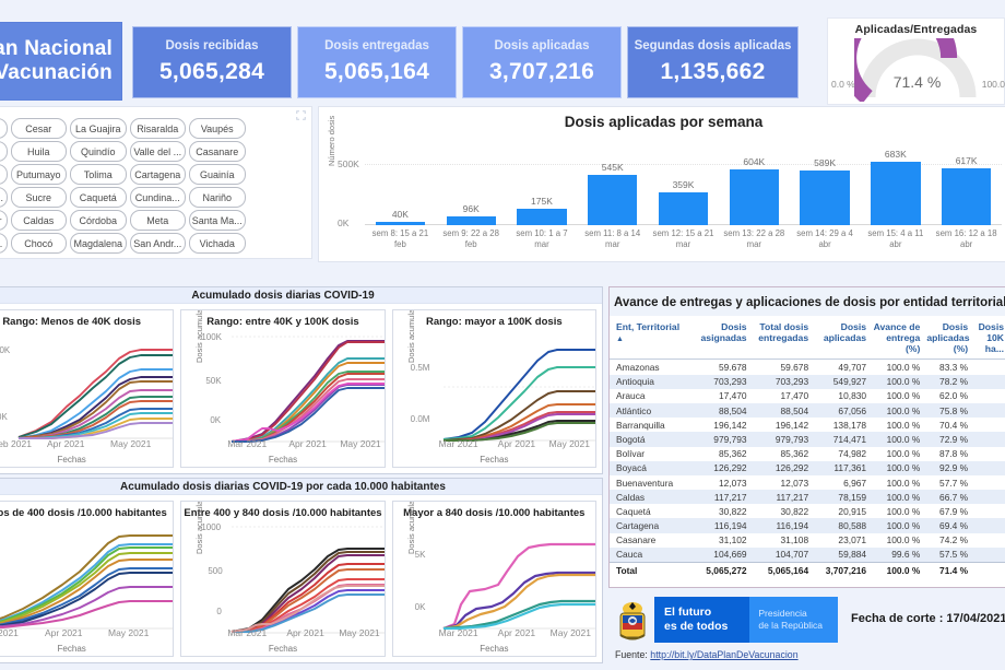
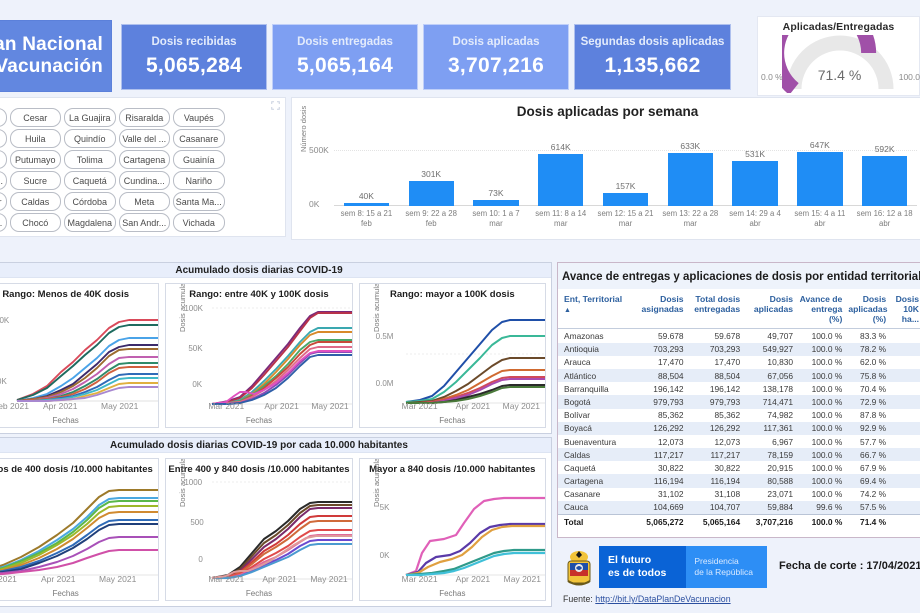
Dosis aplicadas por semana/sem 9: 22 a 28 feb: 96K -> 301K
Dosis aplicadas por semana/sem 10: 1 a 7 mar: 175K -> 73K
Dosis aplicadas por semana/sem 11: 8 a 14 mar: 545K -> 614K
Dosis aplicadas por semana/sem 12: 15 a 21 mar: 359K -> 157K
Dosis aplicadas por semana/sem 13: 22 a 28 mar: 604K -> 633K
Dosis aplicadas por semana/sem 14: 29 a 4 abr: 589K -> 531K
Dosis aplicadas por semana/sem 15: 4 a 11 abr: 683K -> 647K
Dosis aplicadas por semana/sem 16: 12 a 18 abr: 617K -> 592K
